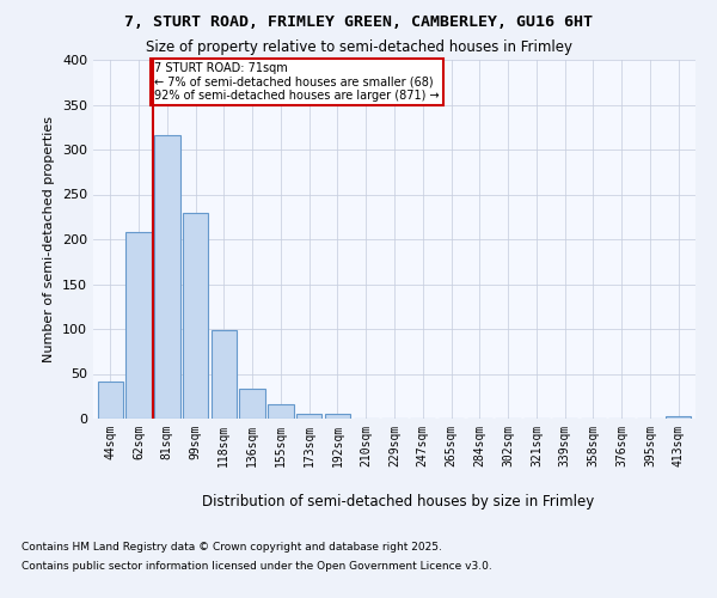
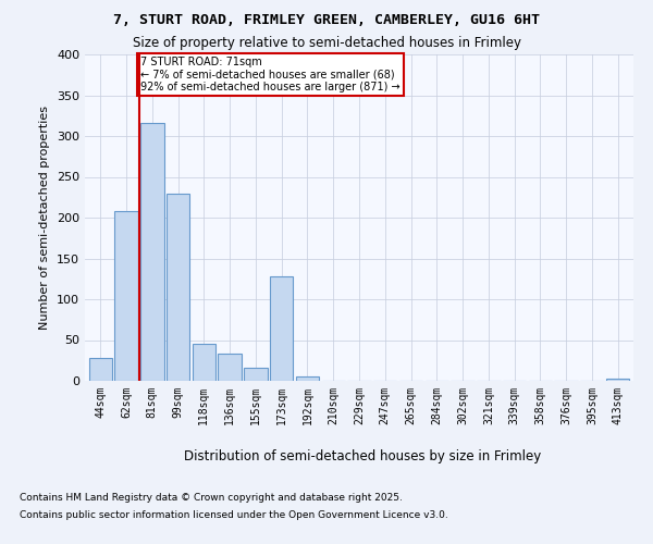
44sqm: 41 -> 28
118sqm: 99 -> 46
173sqm: 5 -> 128
